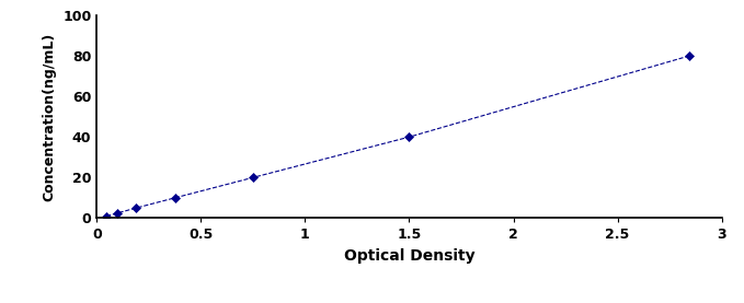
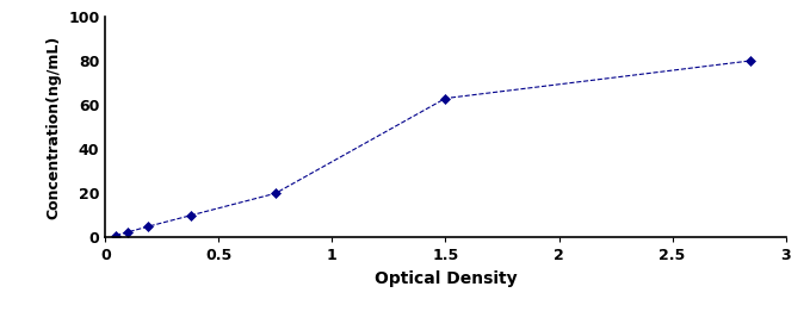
1.5: 40 -> 63
